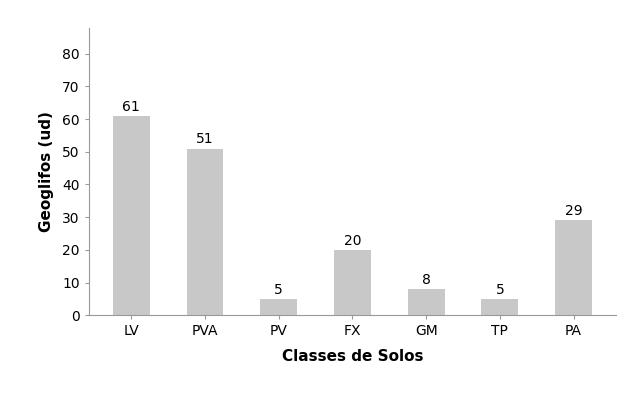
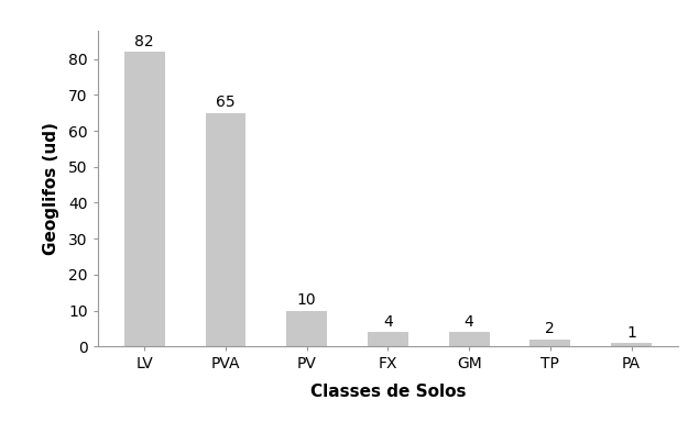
LV: 61 -> 82
PVA: 51 -> 65
PV: 5 -> 10
FX: 20 -> 4
GM: 8 -> 4
TP: 5 -> 2
PA: 29 -> 1
